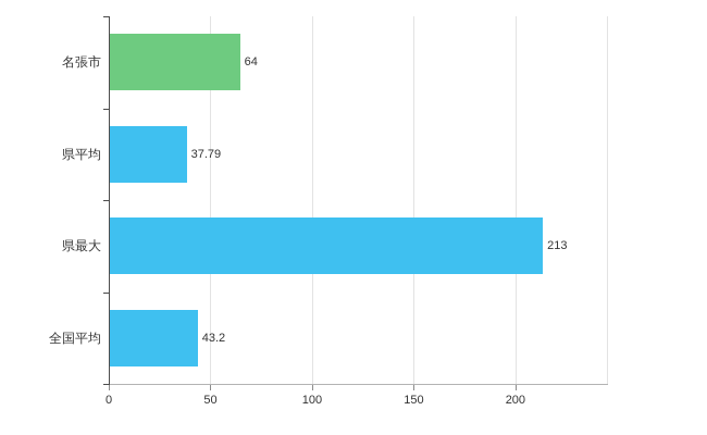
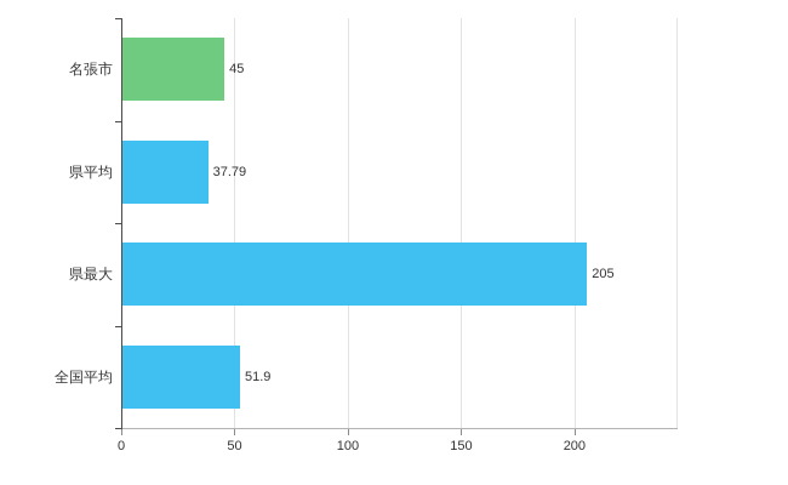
名張市: 64 -> 45
県最大: 213 -> 205
全国平均: 43.2 -> 51.9
